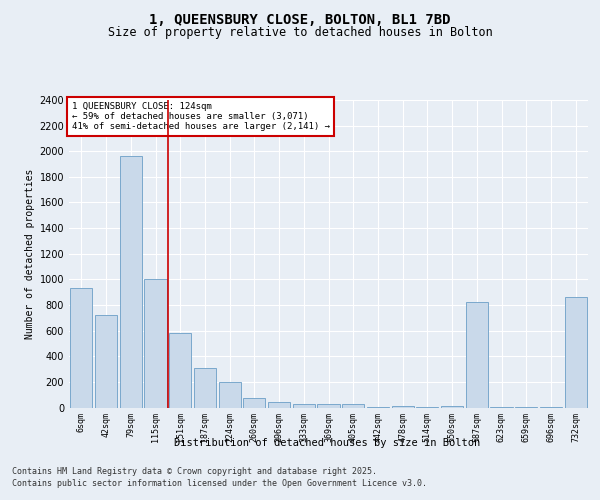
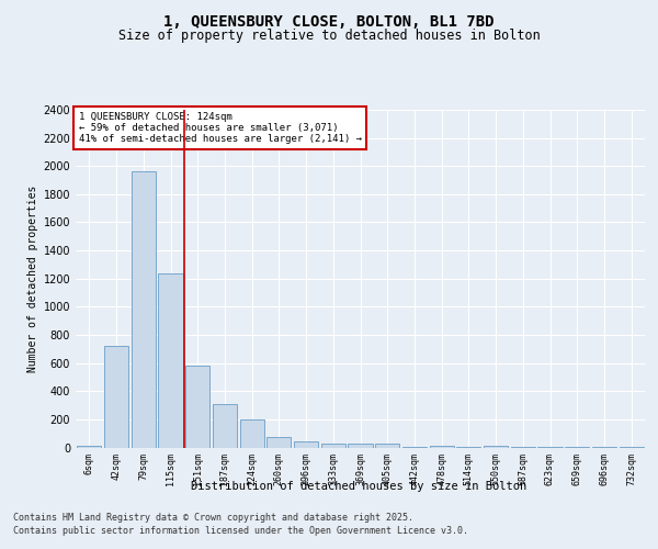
6sqm: 930 -> 10
115sqm: 1000 -> 1240
587sqm: 820 -> 0
732sqm: 860 -> 0
